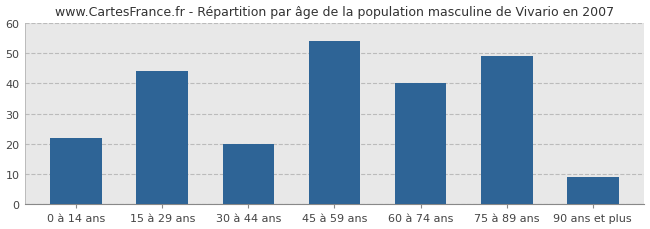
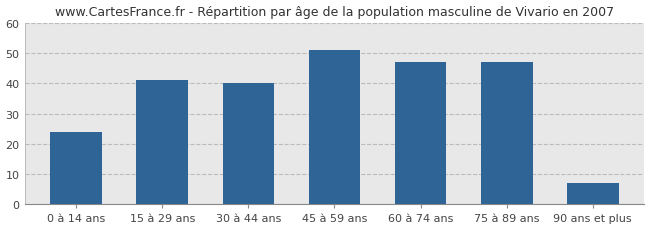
0 à 14 ans: 22 -> 24
15 à 29 ans: 44 -> 41
30 à 44 ans: 20 -> 40
45 à 59 ans: 54 -> 51
60 à 74 ans: 40 -> 47
75 à 89 ans: 49 -> 47
90 ans et plus: 9 -> 7
